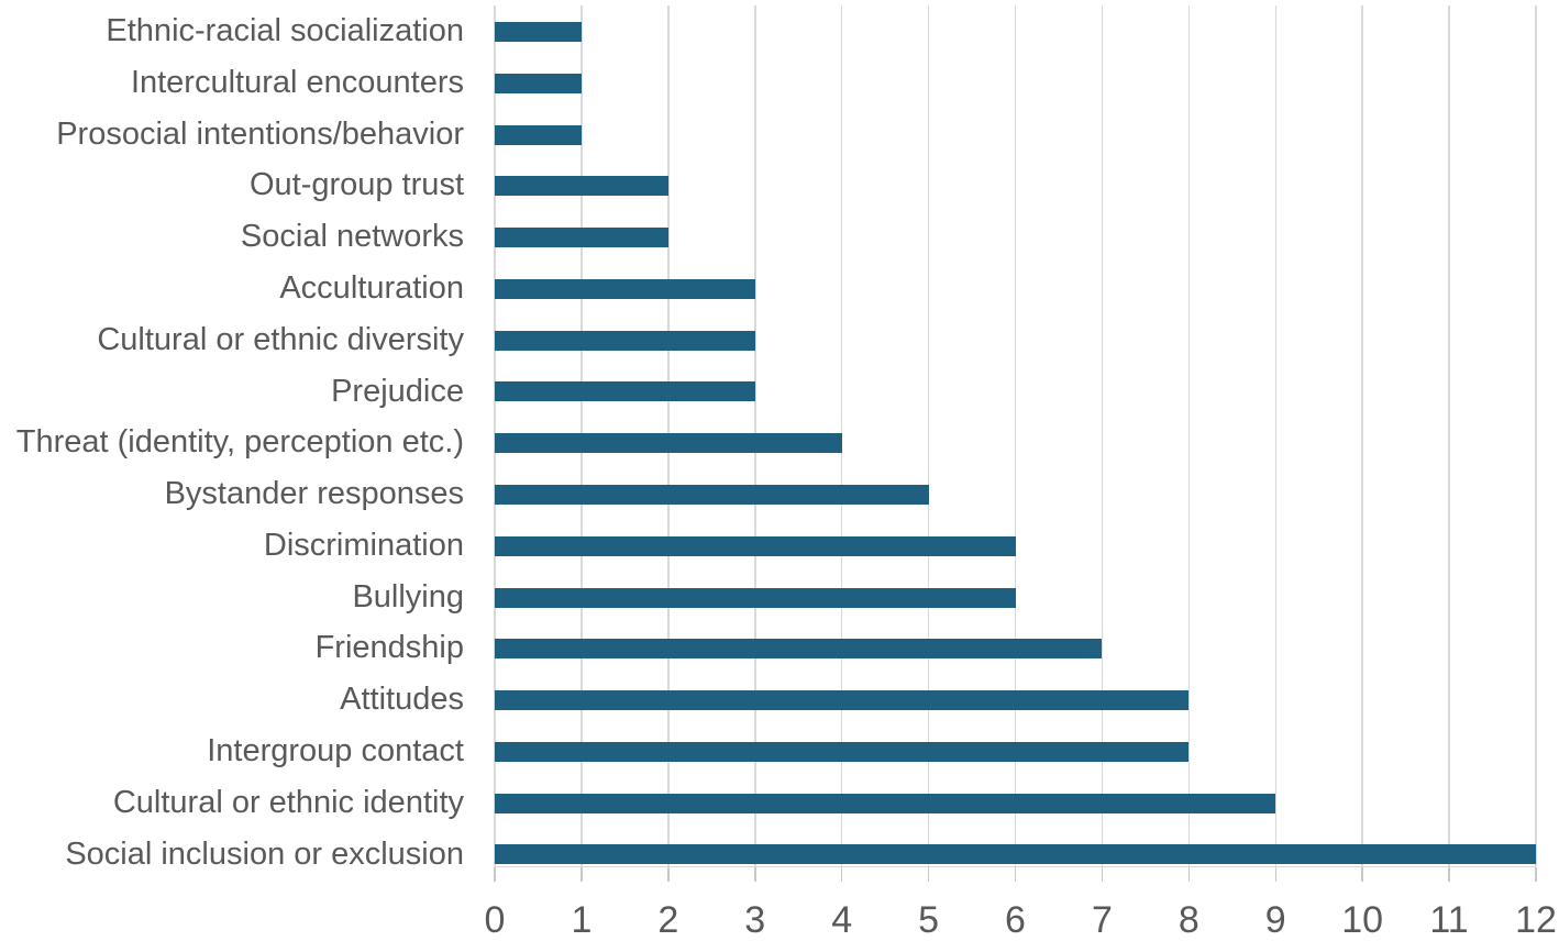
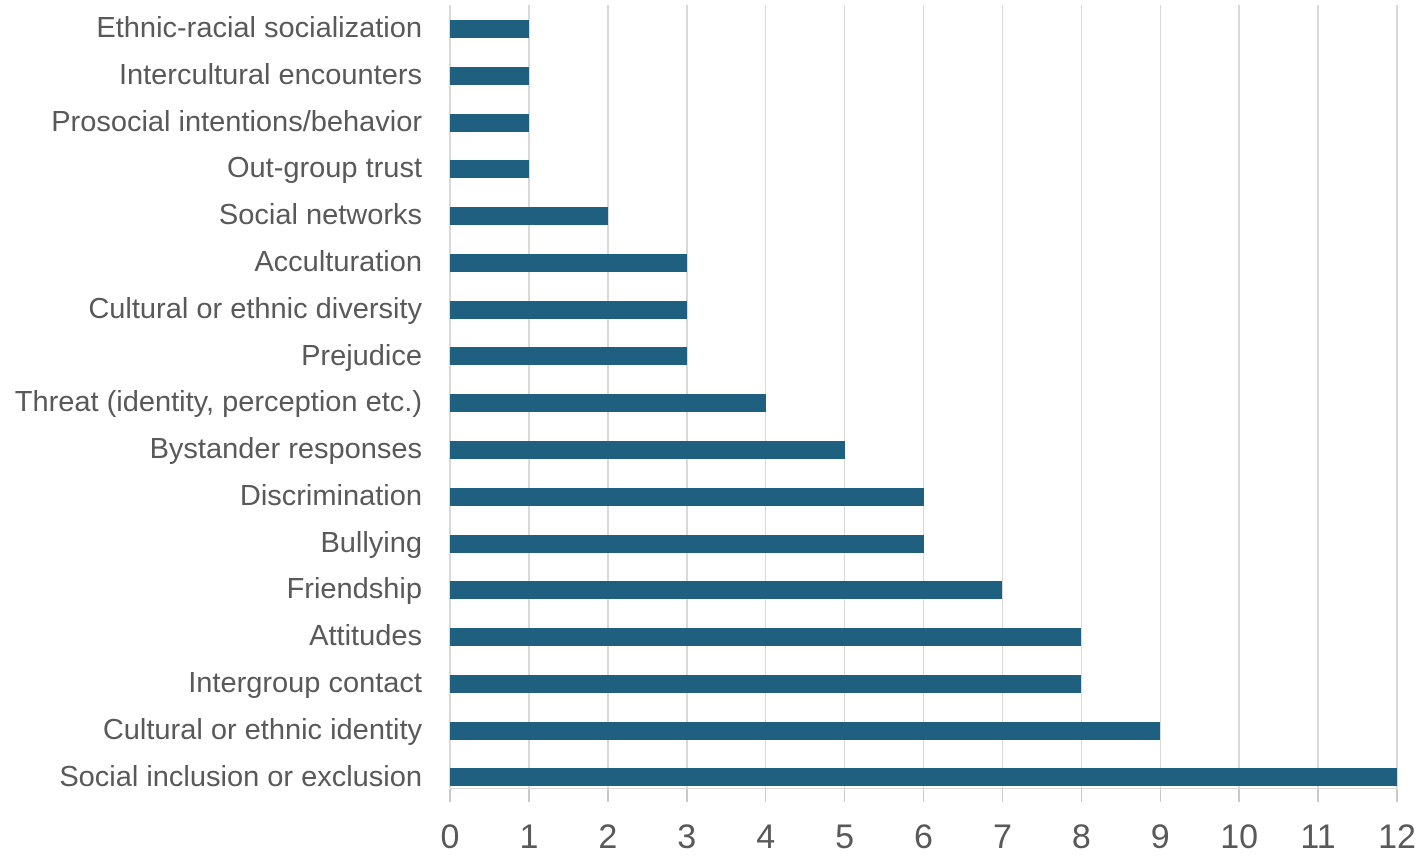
Out-group trust: 2 -> 1
